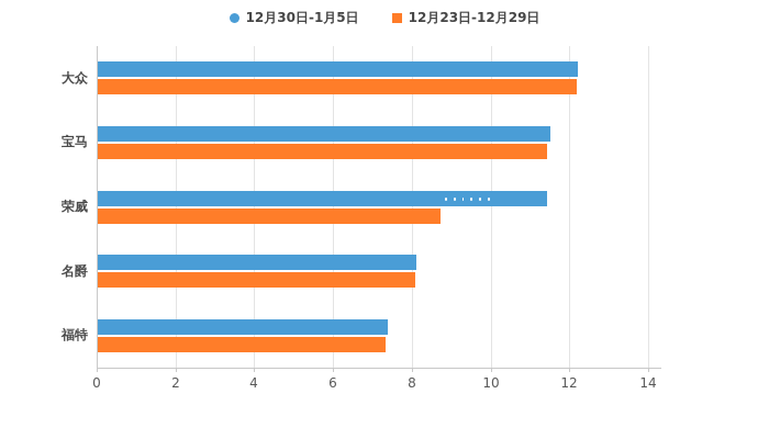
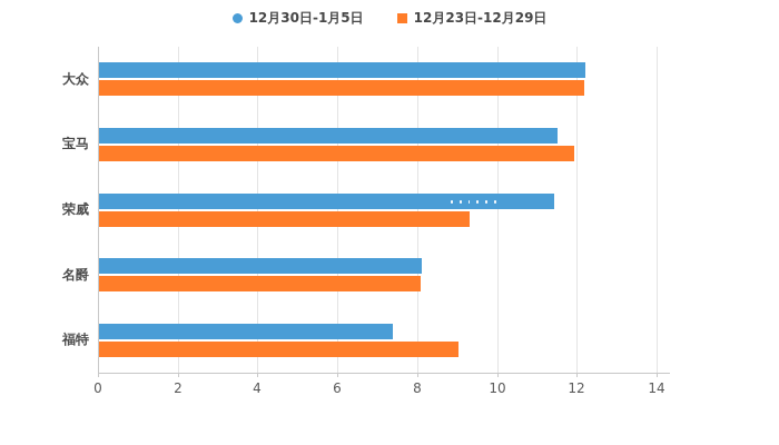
12月23日-12月29日/宝马: 11.4 -> 11.9
12月23日-12月29日/荣威: 8.7 -> 9.3
12月23日-12月29日/福特: 7.3 -> 9.0
